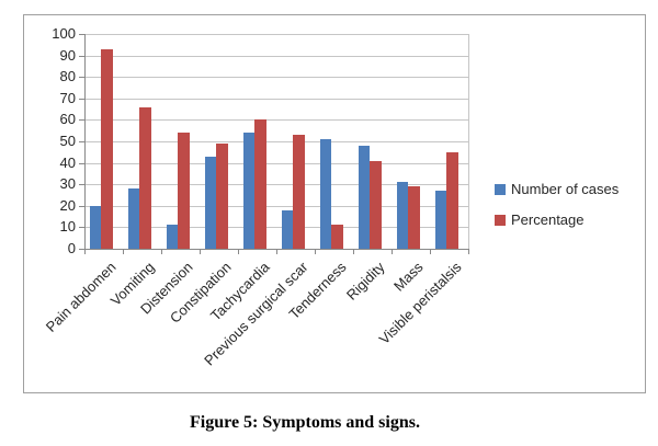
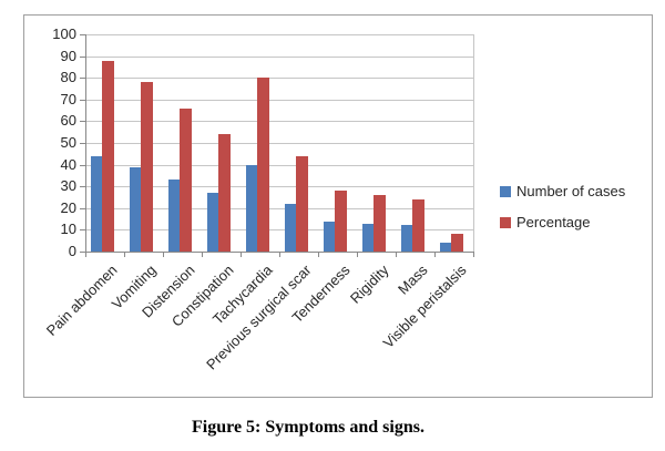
Number of cases/Pain abdomen: 20 -> 44
Percentage/Pain abdomen: 93 -> 88
Number of cases/Vomiting: 28 -> 39
Percentage/Vomiting: 66 -> 78
Number of cases/Distension: 11 -> 33
Percentage/Distension: 54 -> 66
Number of cases/Constipation: 43 -> 27
Percentage/Constipation: 49 -> 54
Number of cases/Tachycardia: 54 -> 40
Percentage/Tachycardia: 60 -> 80
Number of cases/Previous surgical scar: 18 -> 22
Percentage/Previous surgical scar: 53 -> 44
Number of cases/Tenderness: 51 -> 14
Percentage/Tenderness: 11 -> 28
Number of cases/Rigidity: 48 -> 13
Percentage/Rigidity: 41 -> 26
Number of cases/Mass: 31 -> 12
Percentage/Mass: 29 -> 24
Number of cases/Visible peristalsis: 27 -> 4
Percentage/Visible peristalsis: 45 -> 8
